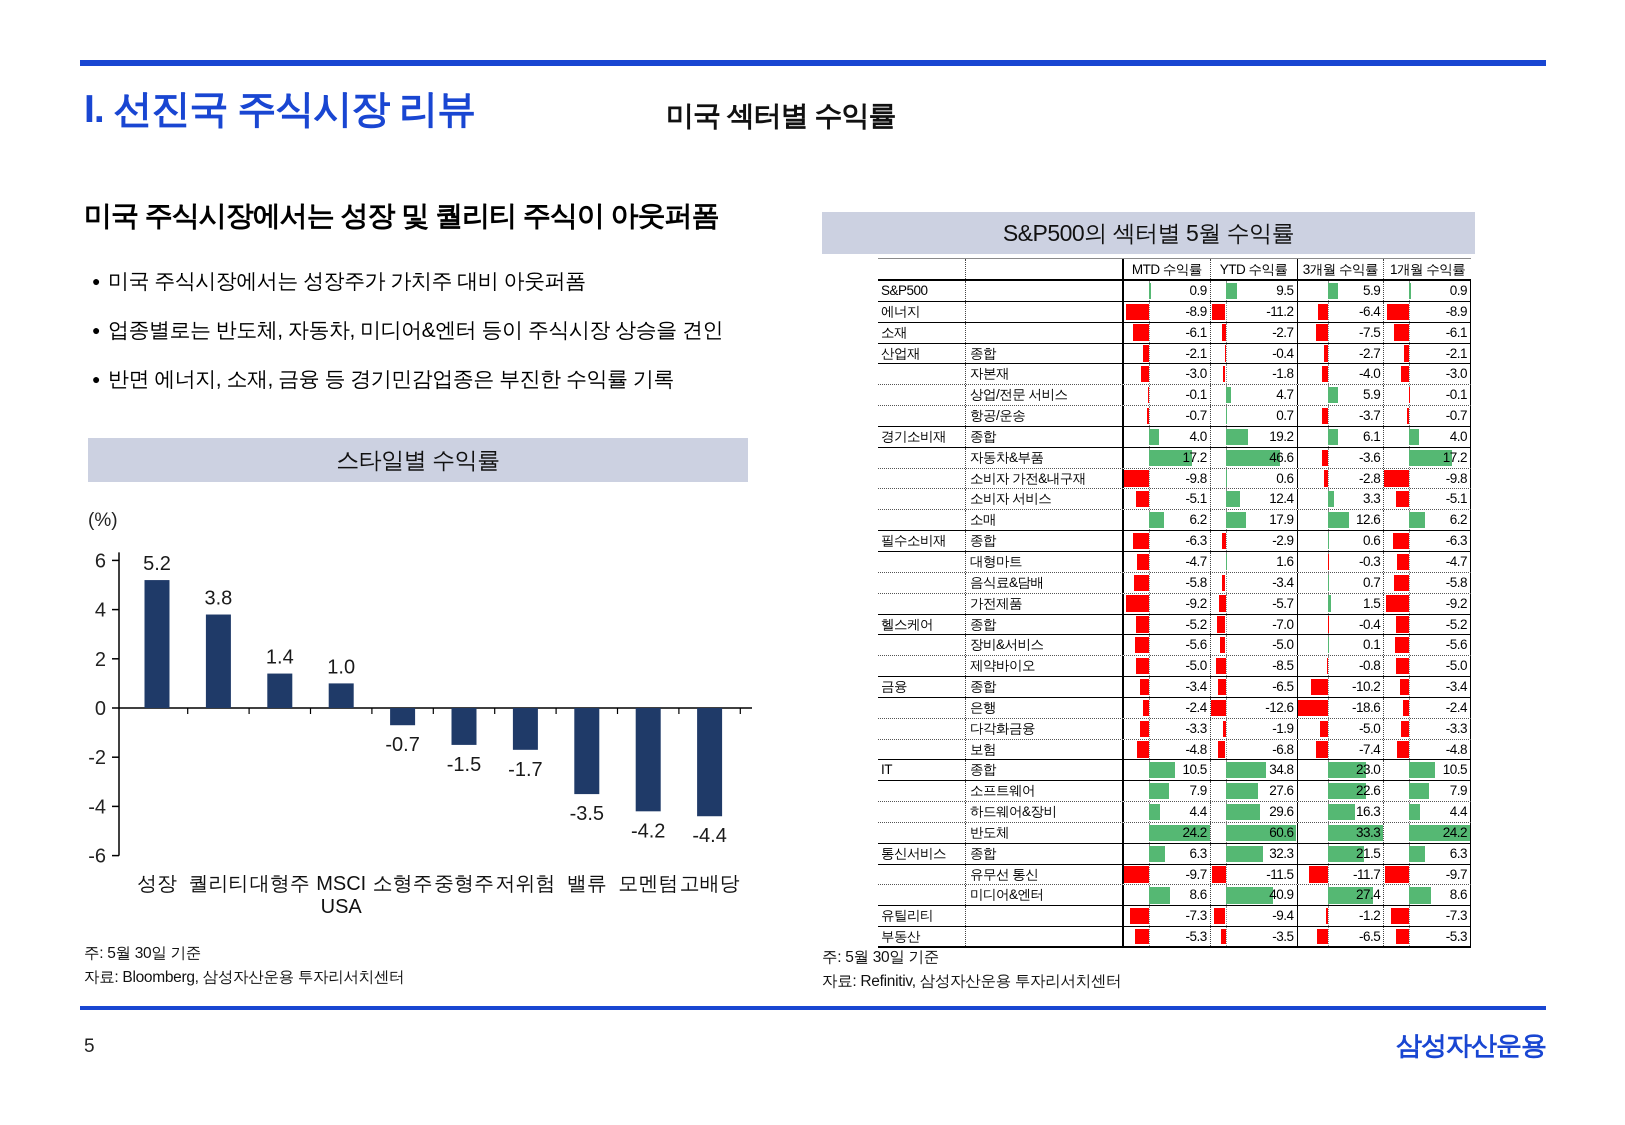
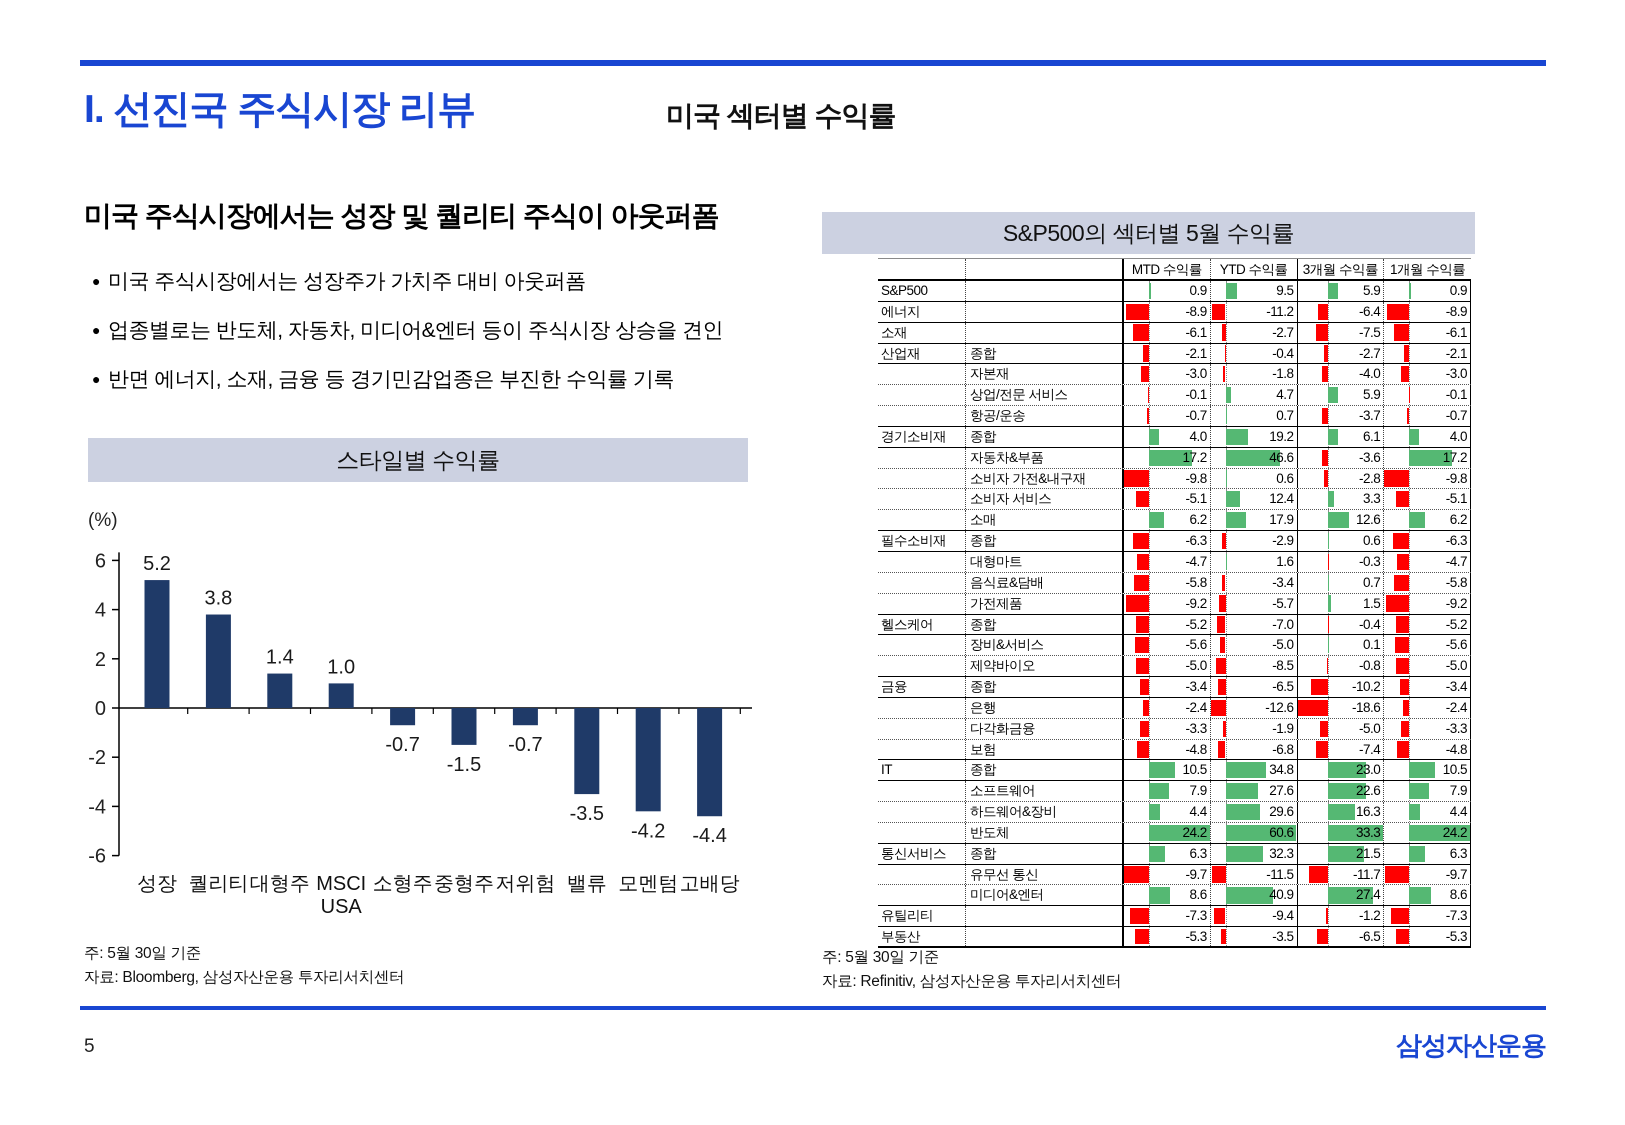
저위험: -1.7 -> -0.7
